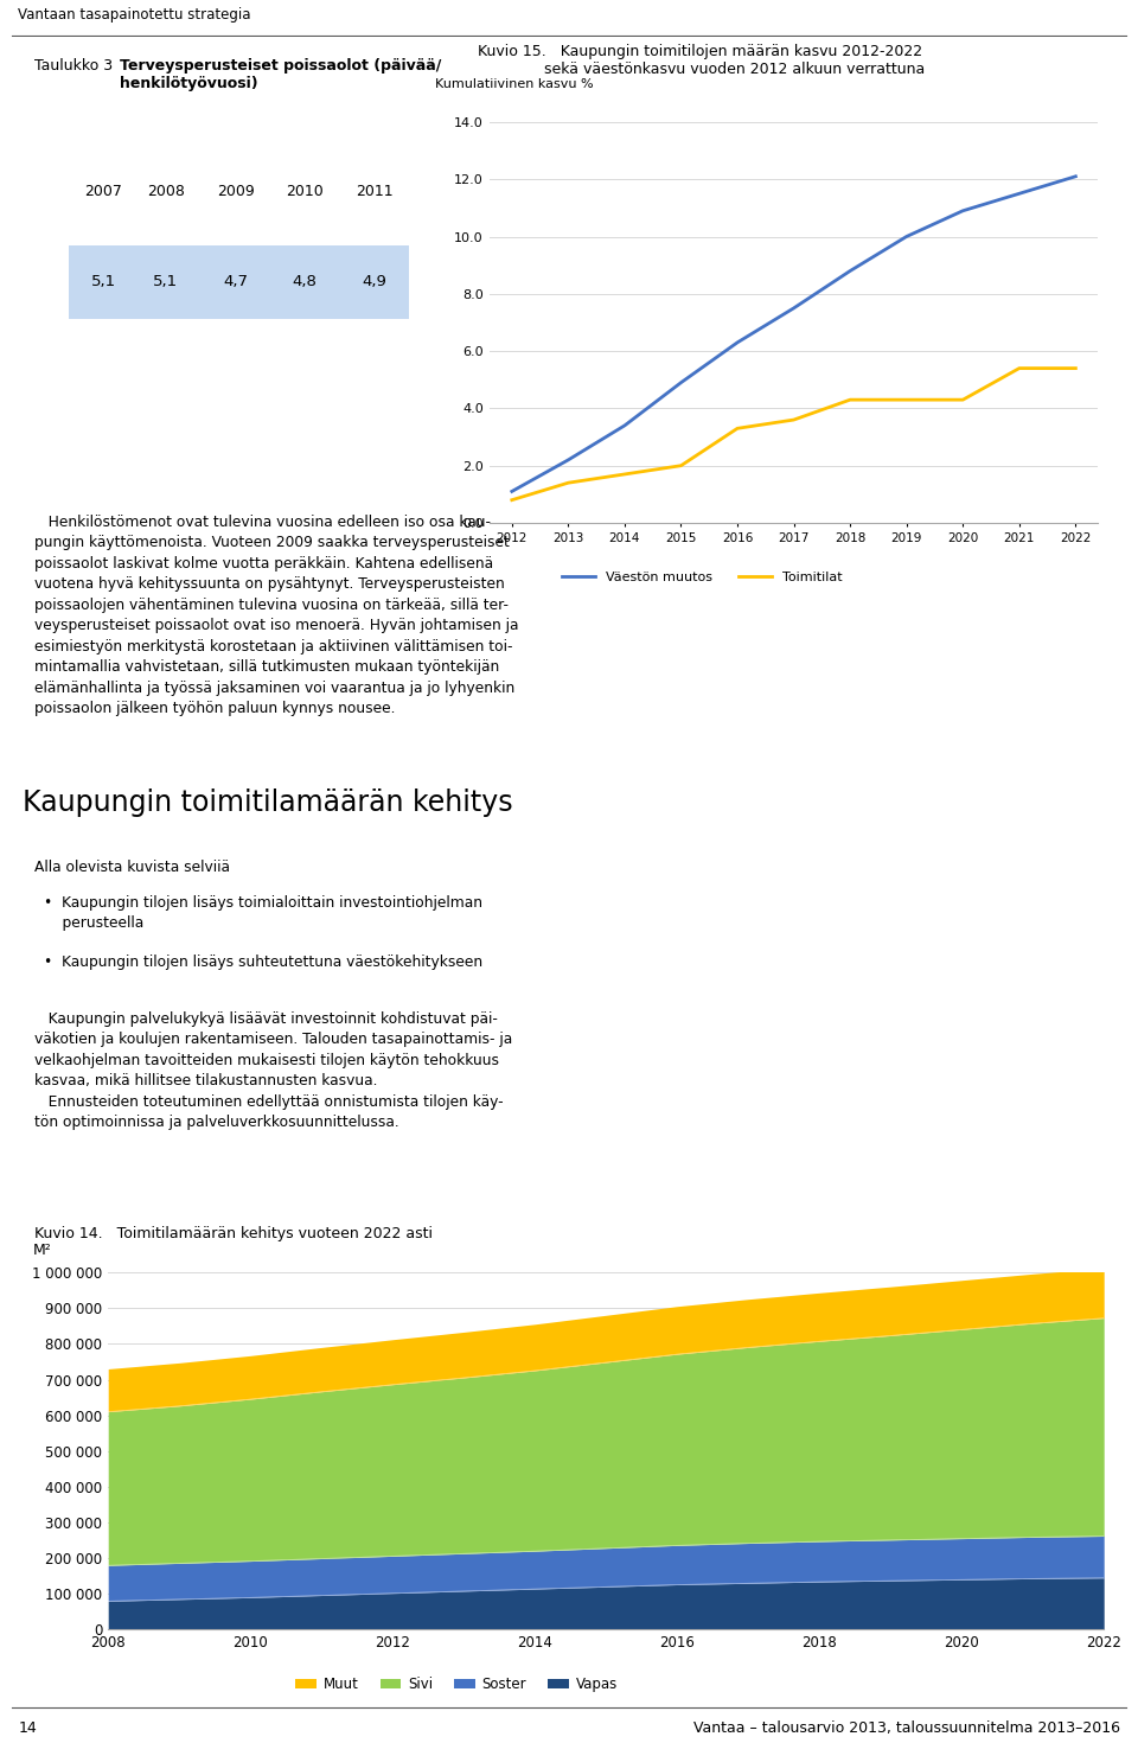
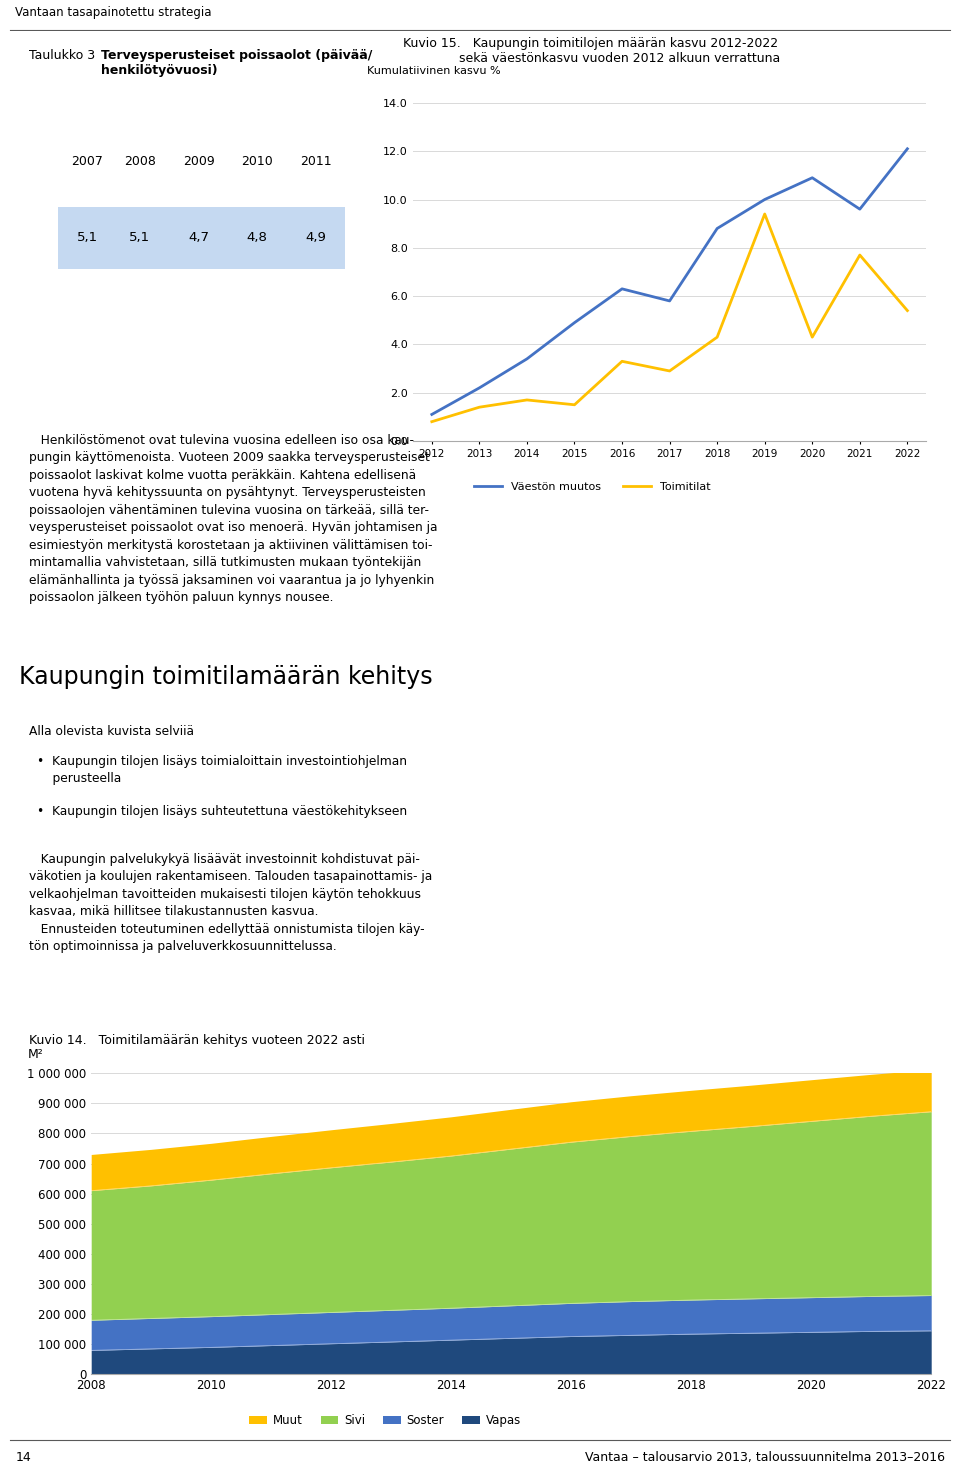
Toimitilat/2015: 2.0 -> 1.5
Väestön muutos/2017: 7.5 -> 5.8
Toimitilat/2017: 3.6 -> 2.9
Toimitilat/2019: 4.3 -> 9.4
Väestön muutos/2021: 11.5 -> 9.6
Toimitilat/2021: 5.4 -> 7.7
